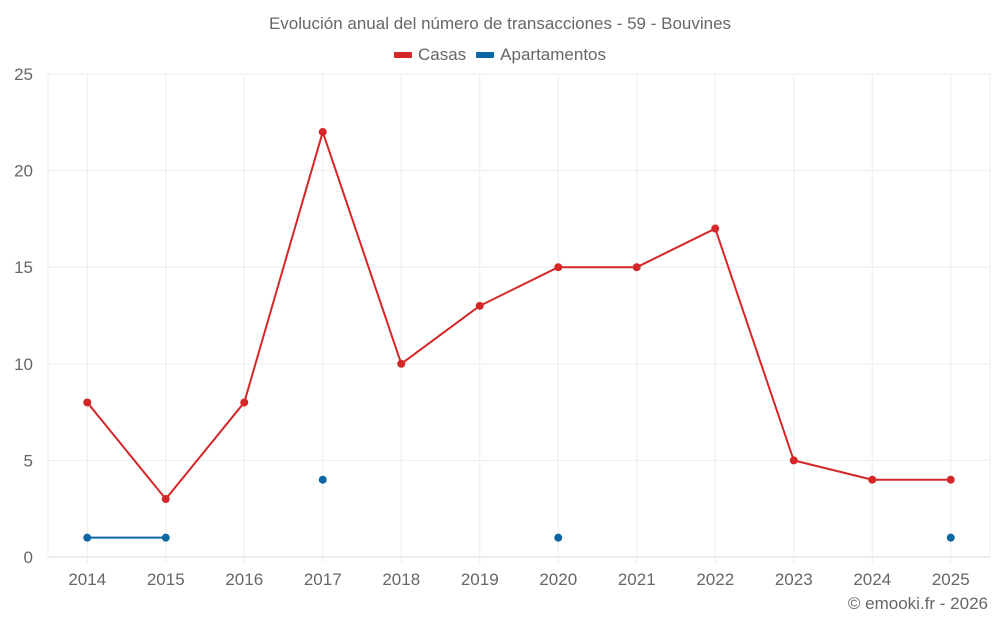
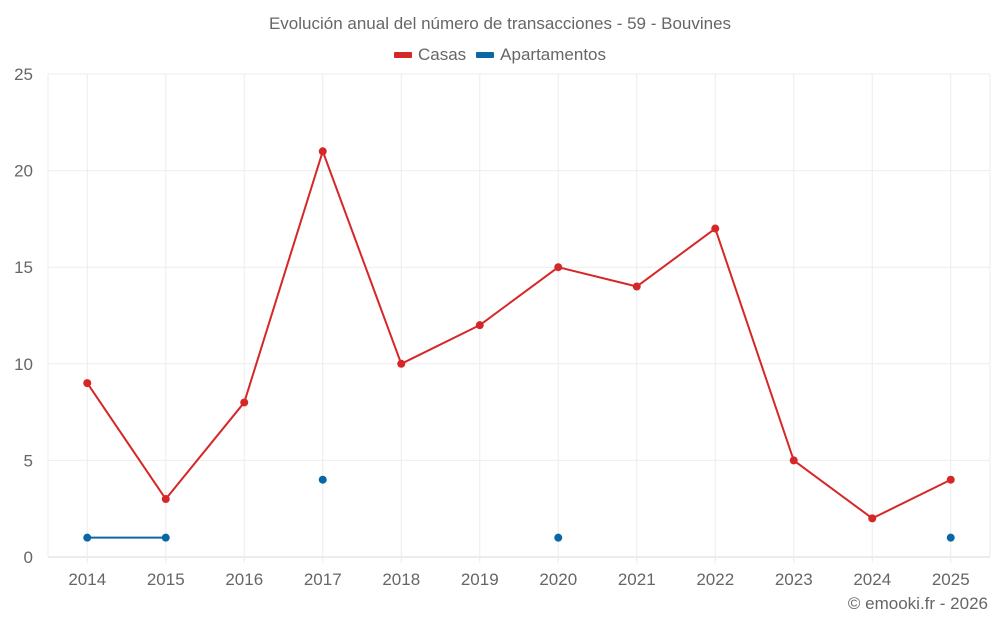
Casas/2014: 8 -> 9
Casas/2017: 22 -> 21
Casas/2019: 13 -> 12
Casas/2021: 15 -> 14
Casas/2024: 4 -> 2
